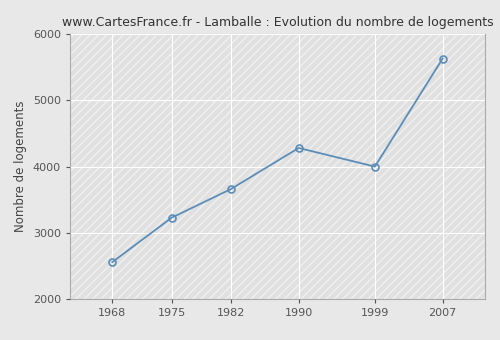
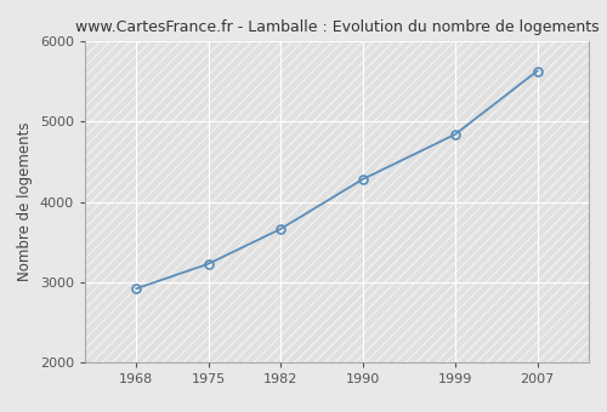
1968: 2560 -> 2920
1999: 4000 -> 4840
